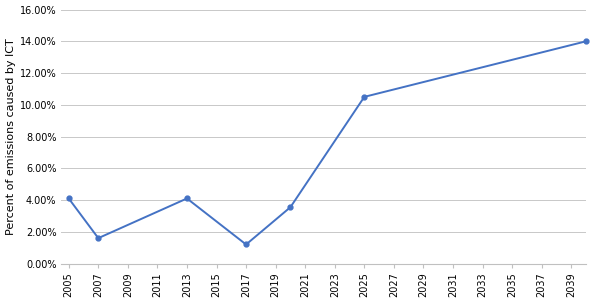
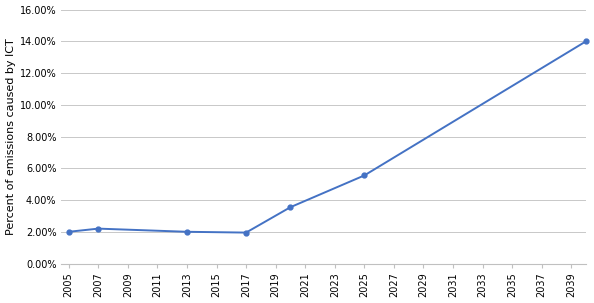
2005: 4.1% -> 2.0%
2007: 1.6% -> 2.2%
2013: 4.1% -> 2.0%
2017: 1.2% -> 1.9%
2025: 10.5% -> 5.6%
